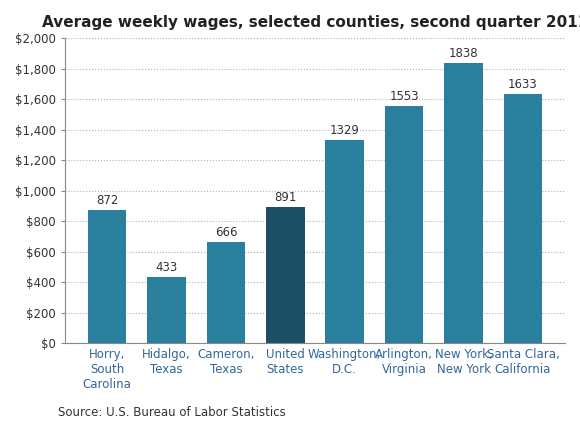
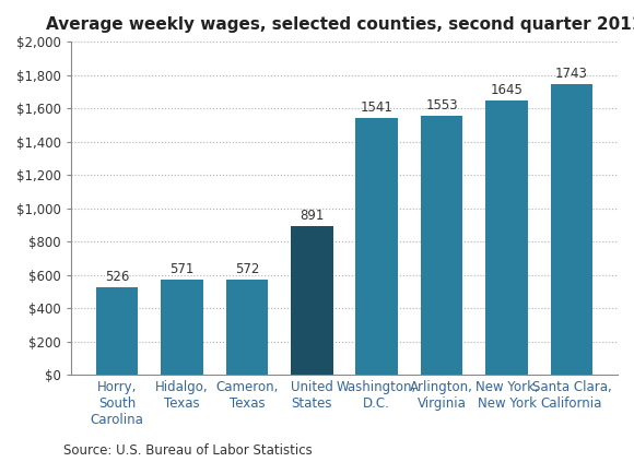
Horry, South Carolina: 872 -> 526
Hidalgo, Texas: 433 -> 571
Cameron, Texas: 666 -> 572
Washington, D.C.: 1329 -> 1541
New York, New York: 1838 -> 1645
Santa Clara, California: 1633 -> 1743
